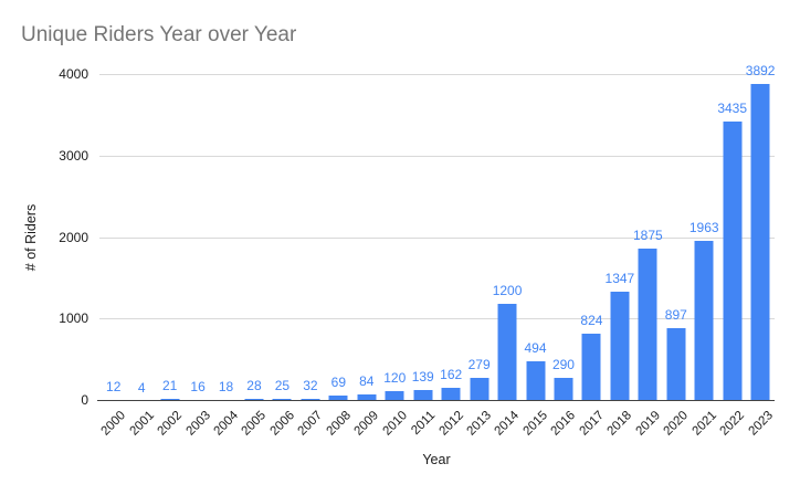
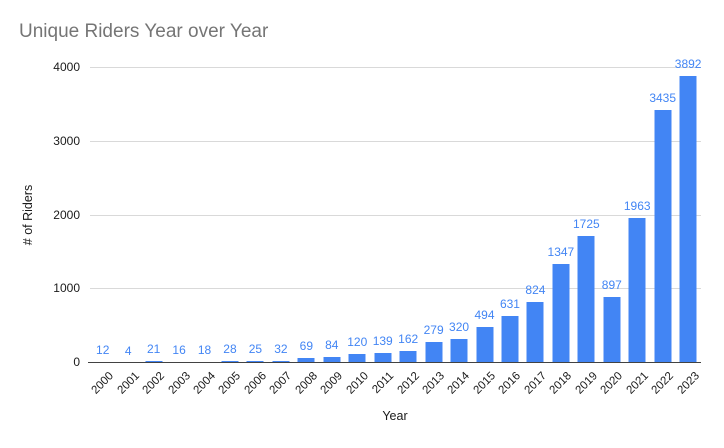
2014: 1200 -> 320
2016: 290 -> 631
2019: 1875 -> 1725
